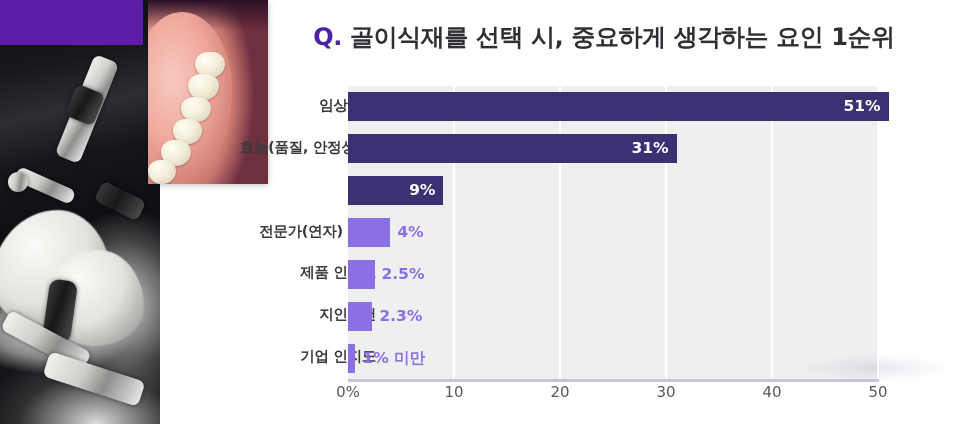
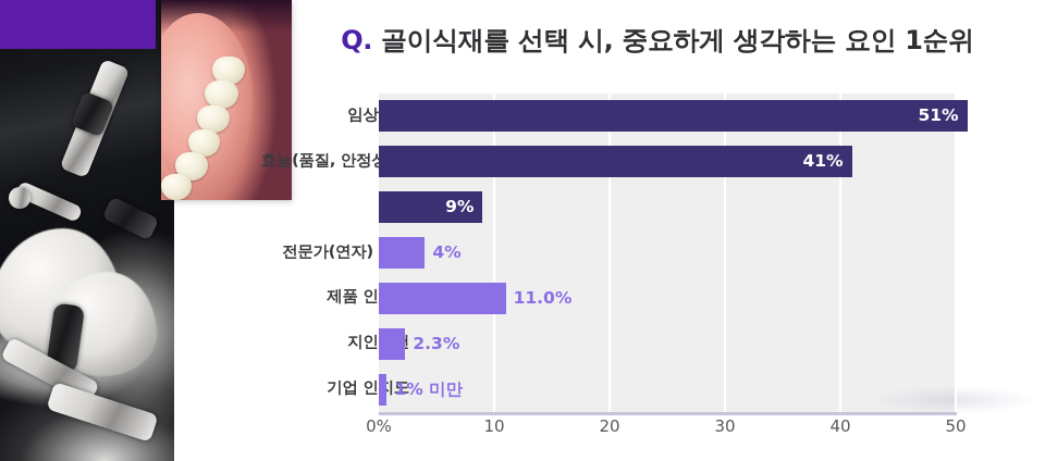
효능(품질, 안정성등): 31% -> 41%
제품 인지도: 2.5% -> 11.0%
